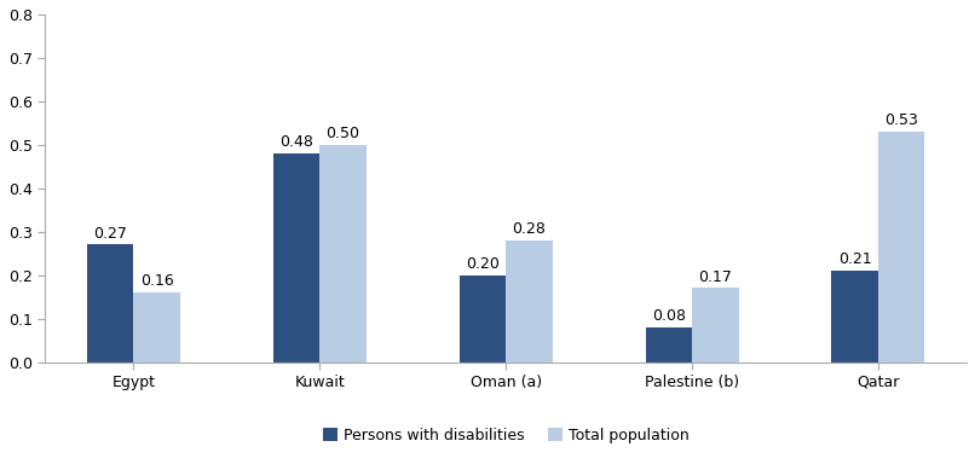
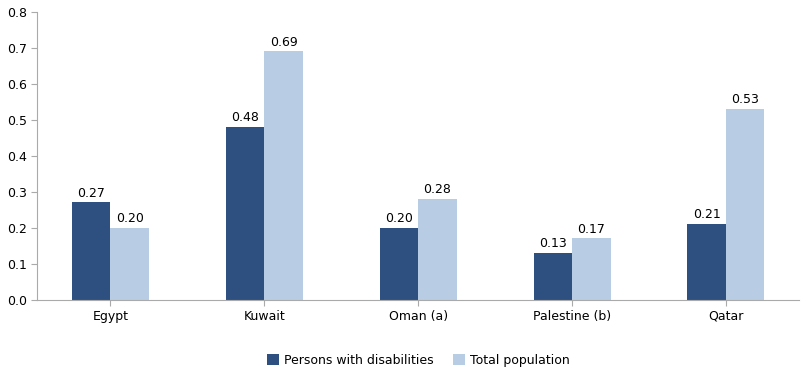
Total population/Egypt: 0.16 -> 0.20
Total population/Kuwait: 0.50 -> 0.69
Persons with disabilities/Palestine (b): 0.08 -> 0.13
